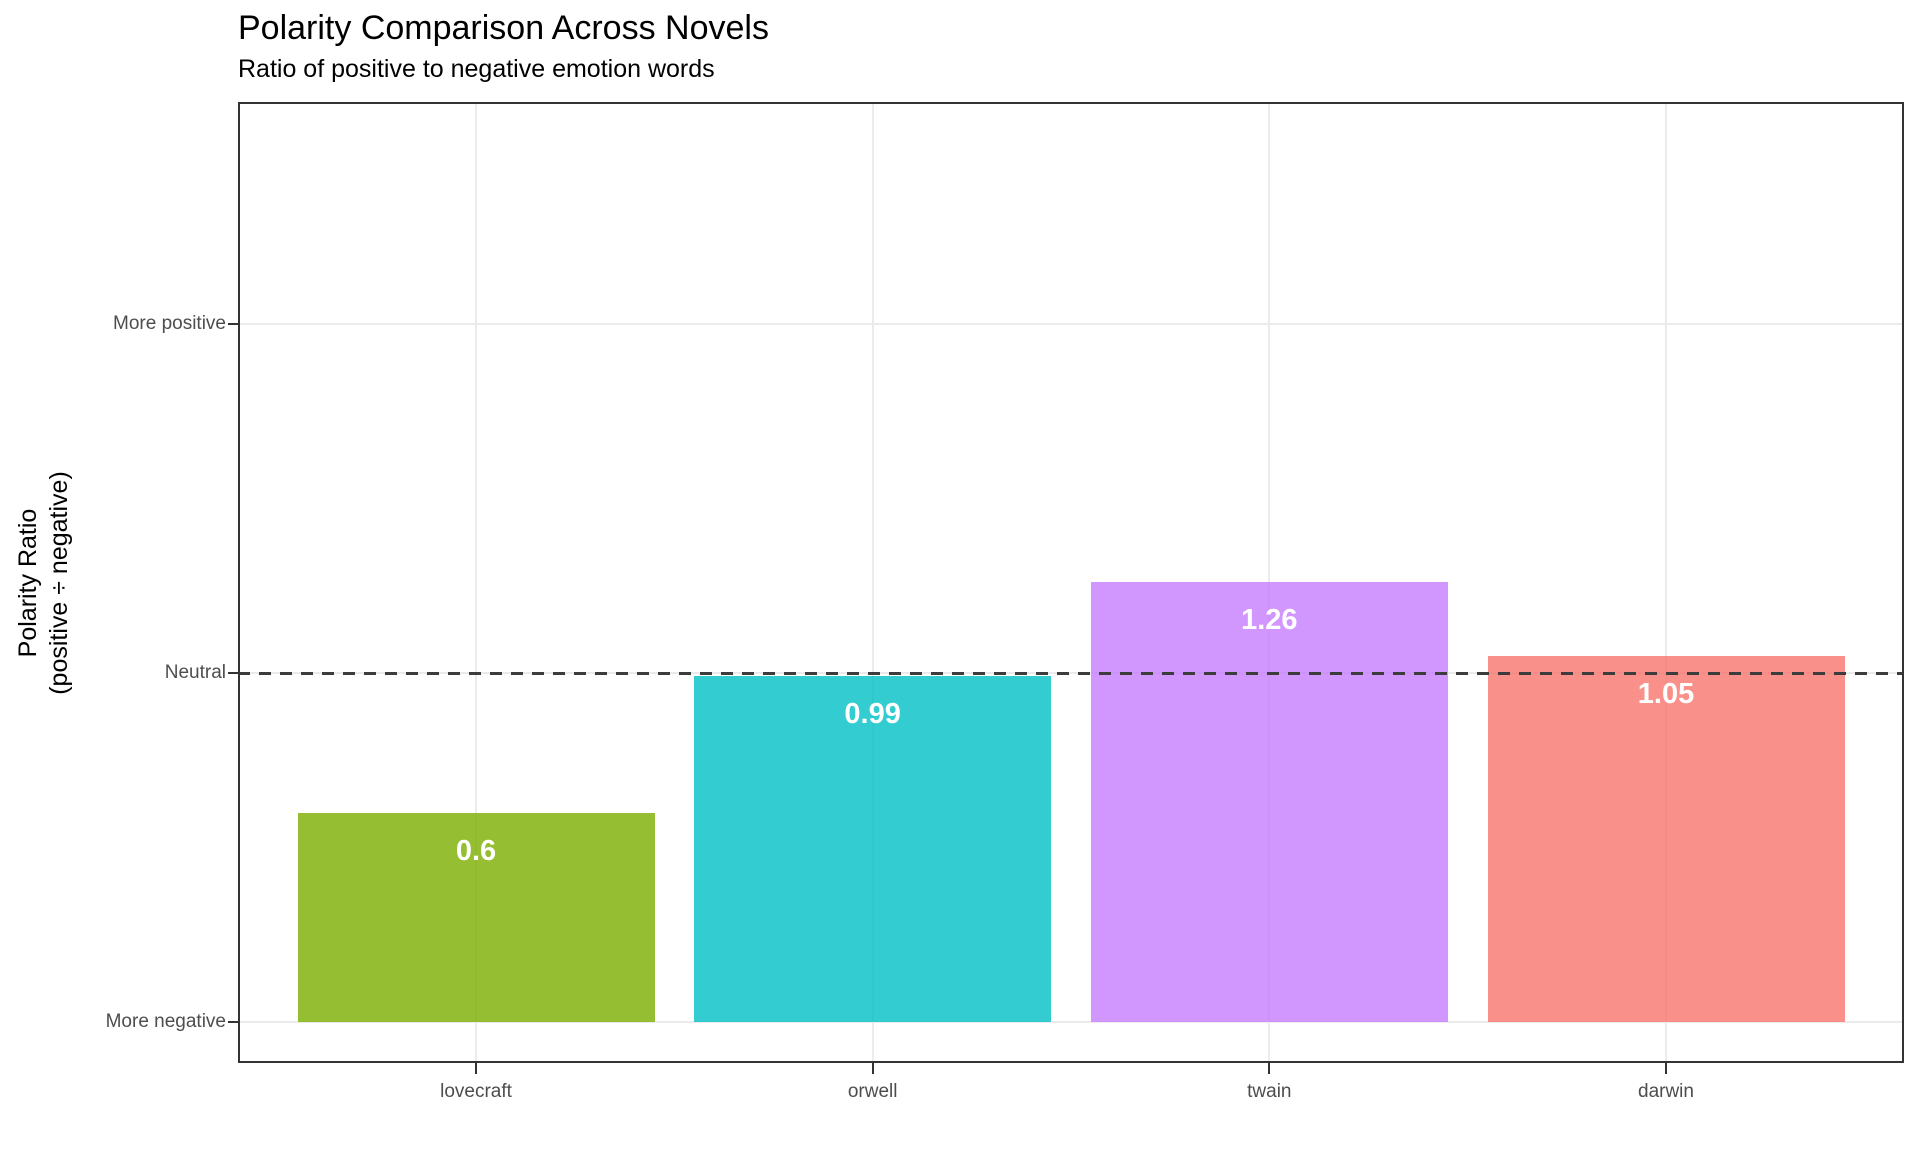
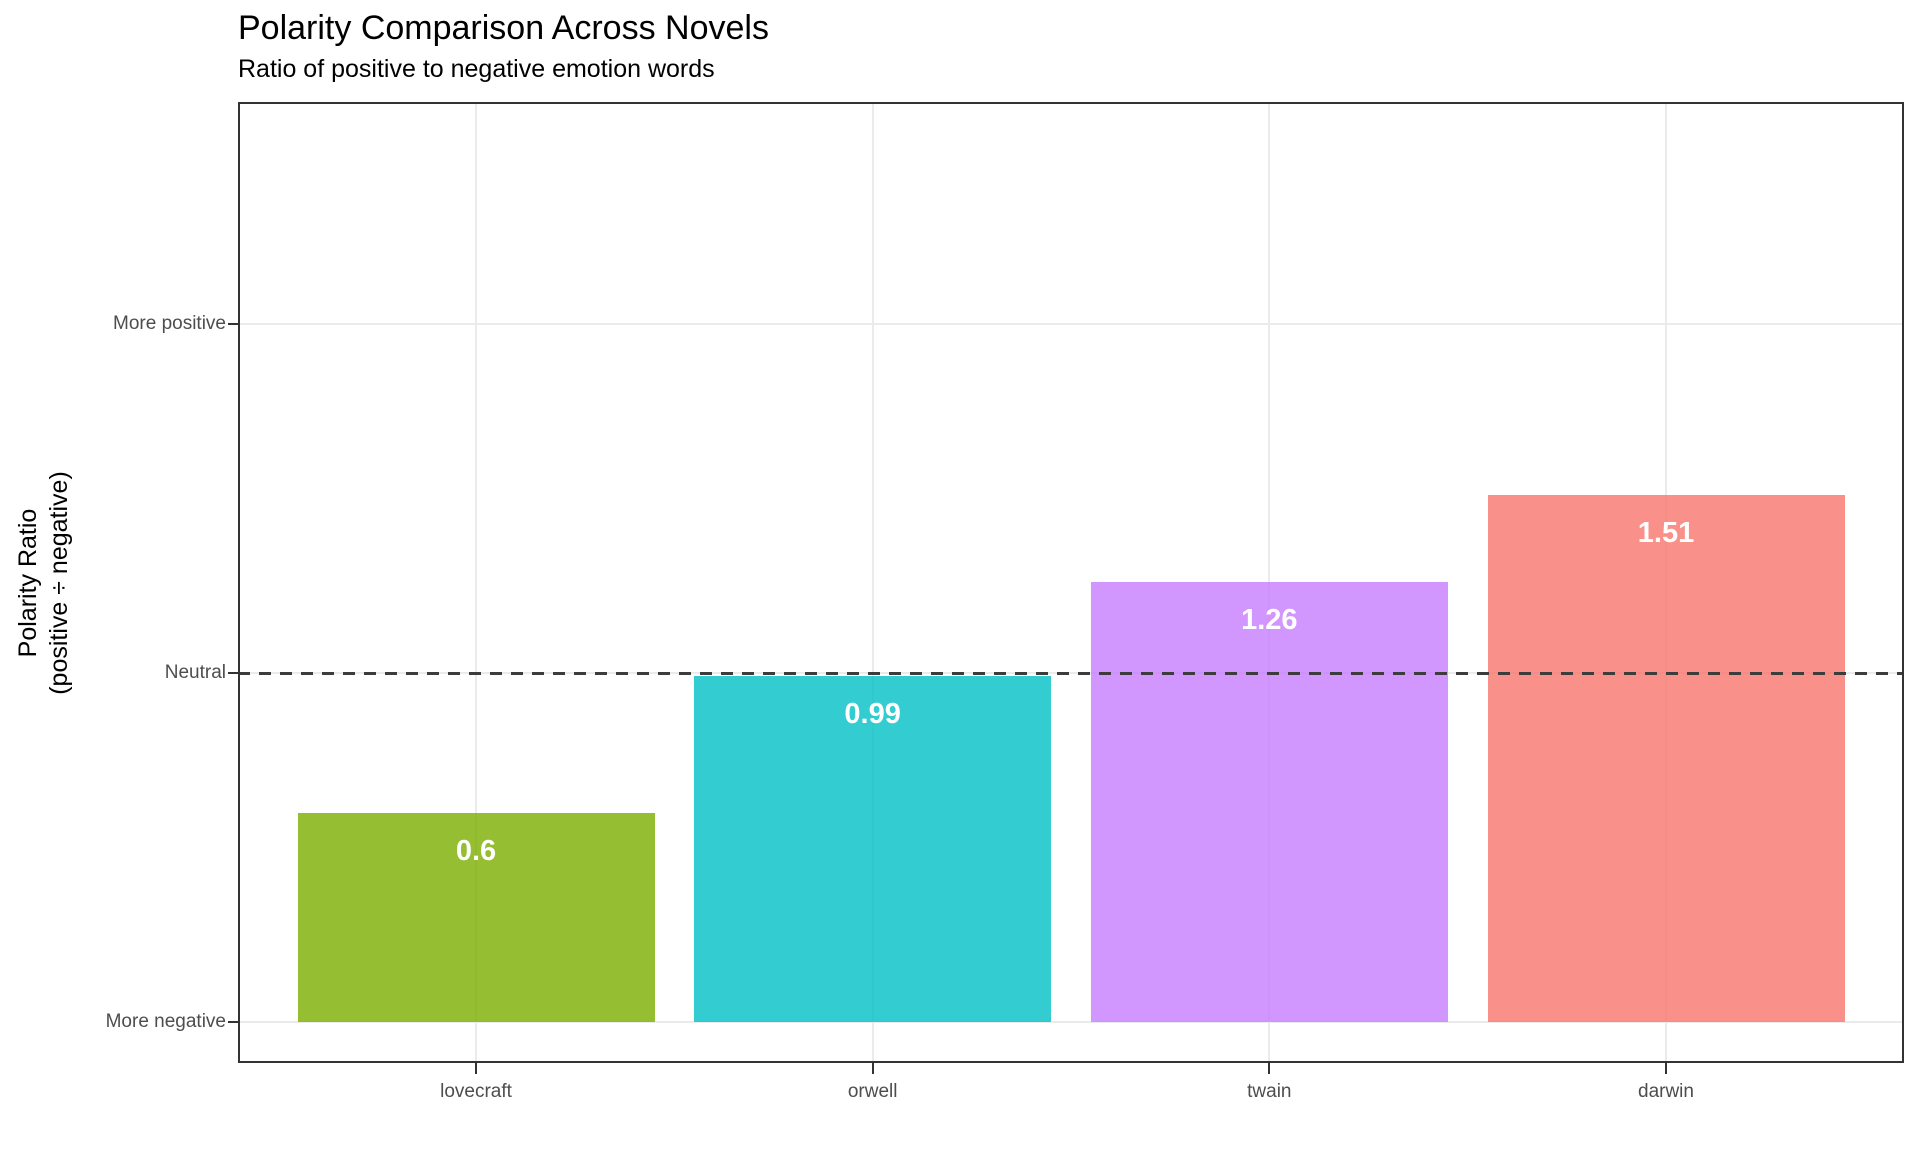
darwin: 1.05 -> 1.51
